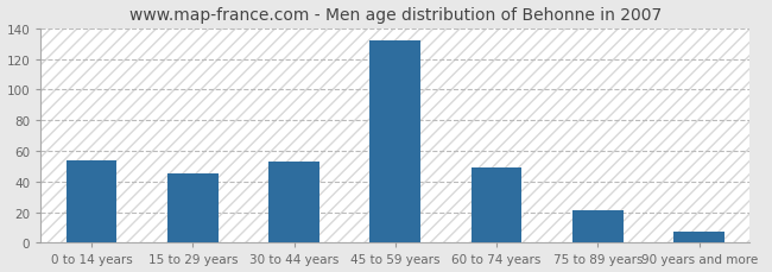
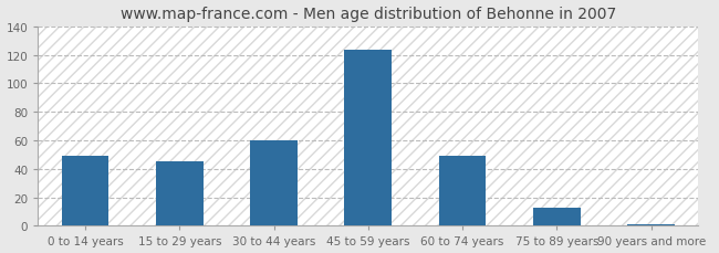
0 to 14 years: 54 -> 49
30 to 44 years: 53 -> 60
45 to 59 years: 132 -> 124
75 to 89 years: 21 -> 13
90 years and more: 7 -> 1
